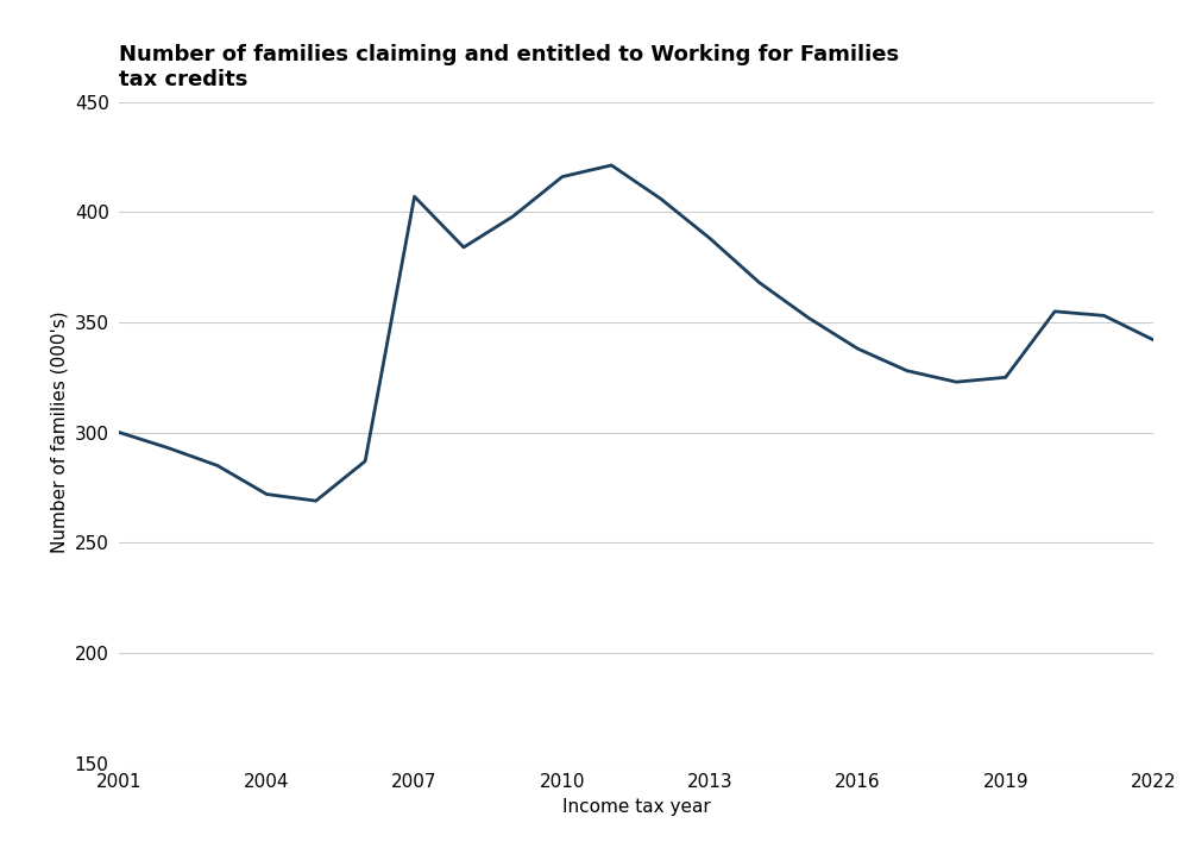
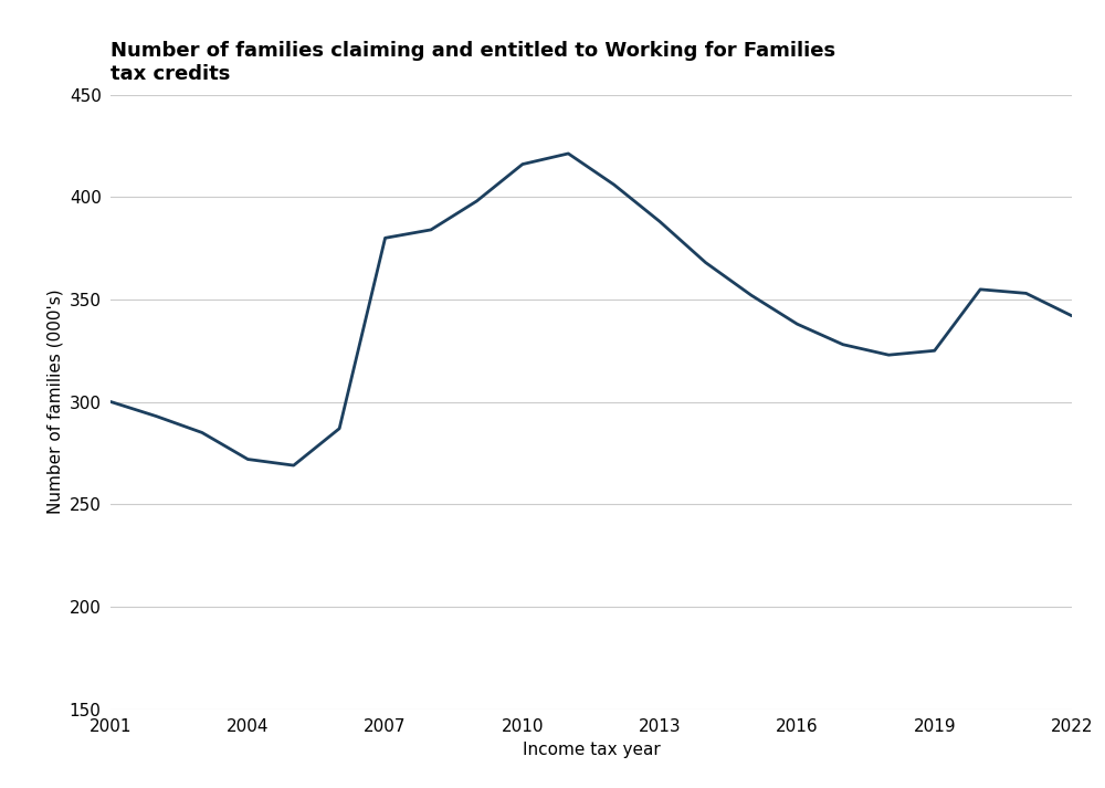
2007: 407 -> 380
